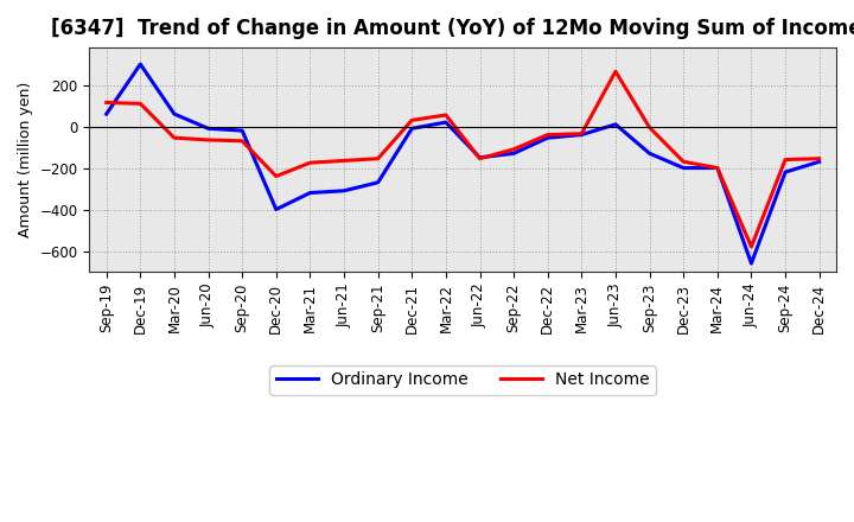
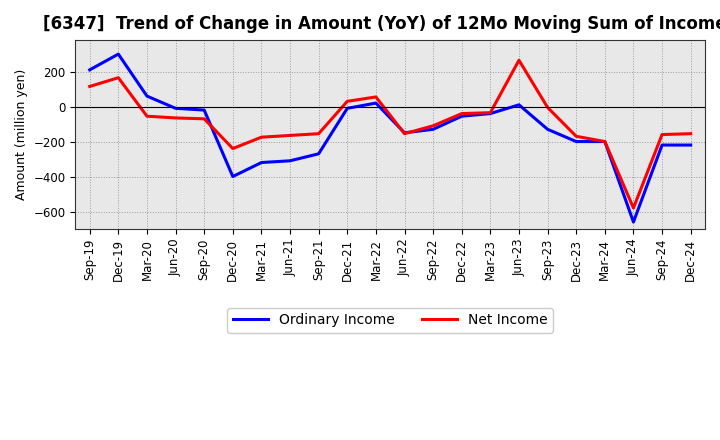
Ordinary Income/Sep-19: 60 -> 210
Net Income/Dec-19: 110 -> 160
Ordinary Income/Dec-24: -170 -> -220
